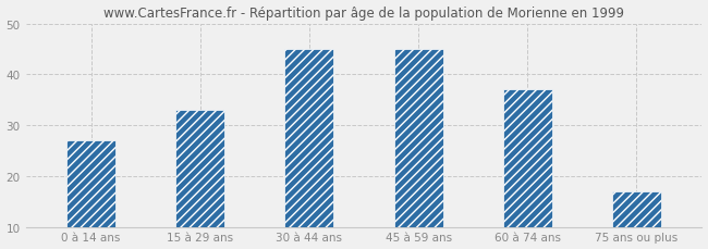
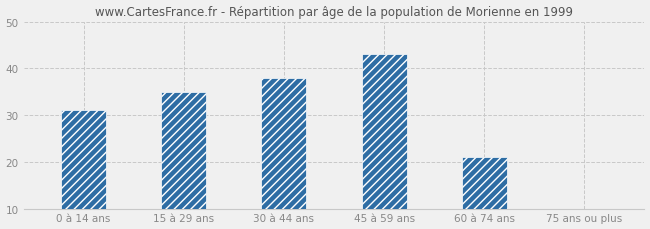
0 à 14 ans: 27 -> 31
15 à 29 ans: 33 -> 35
30 à 44 ans: 45 -> 38
45 à 59 ans: 45 -> 43
60 à 74 ans: 37 -> 21
75 ans ou plus: 17 -> 10
